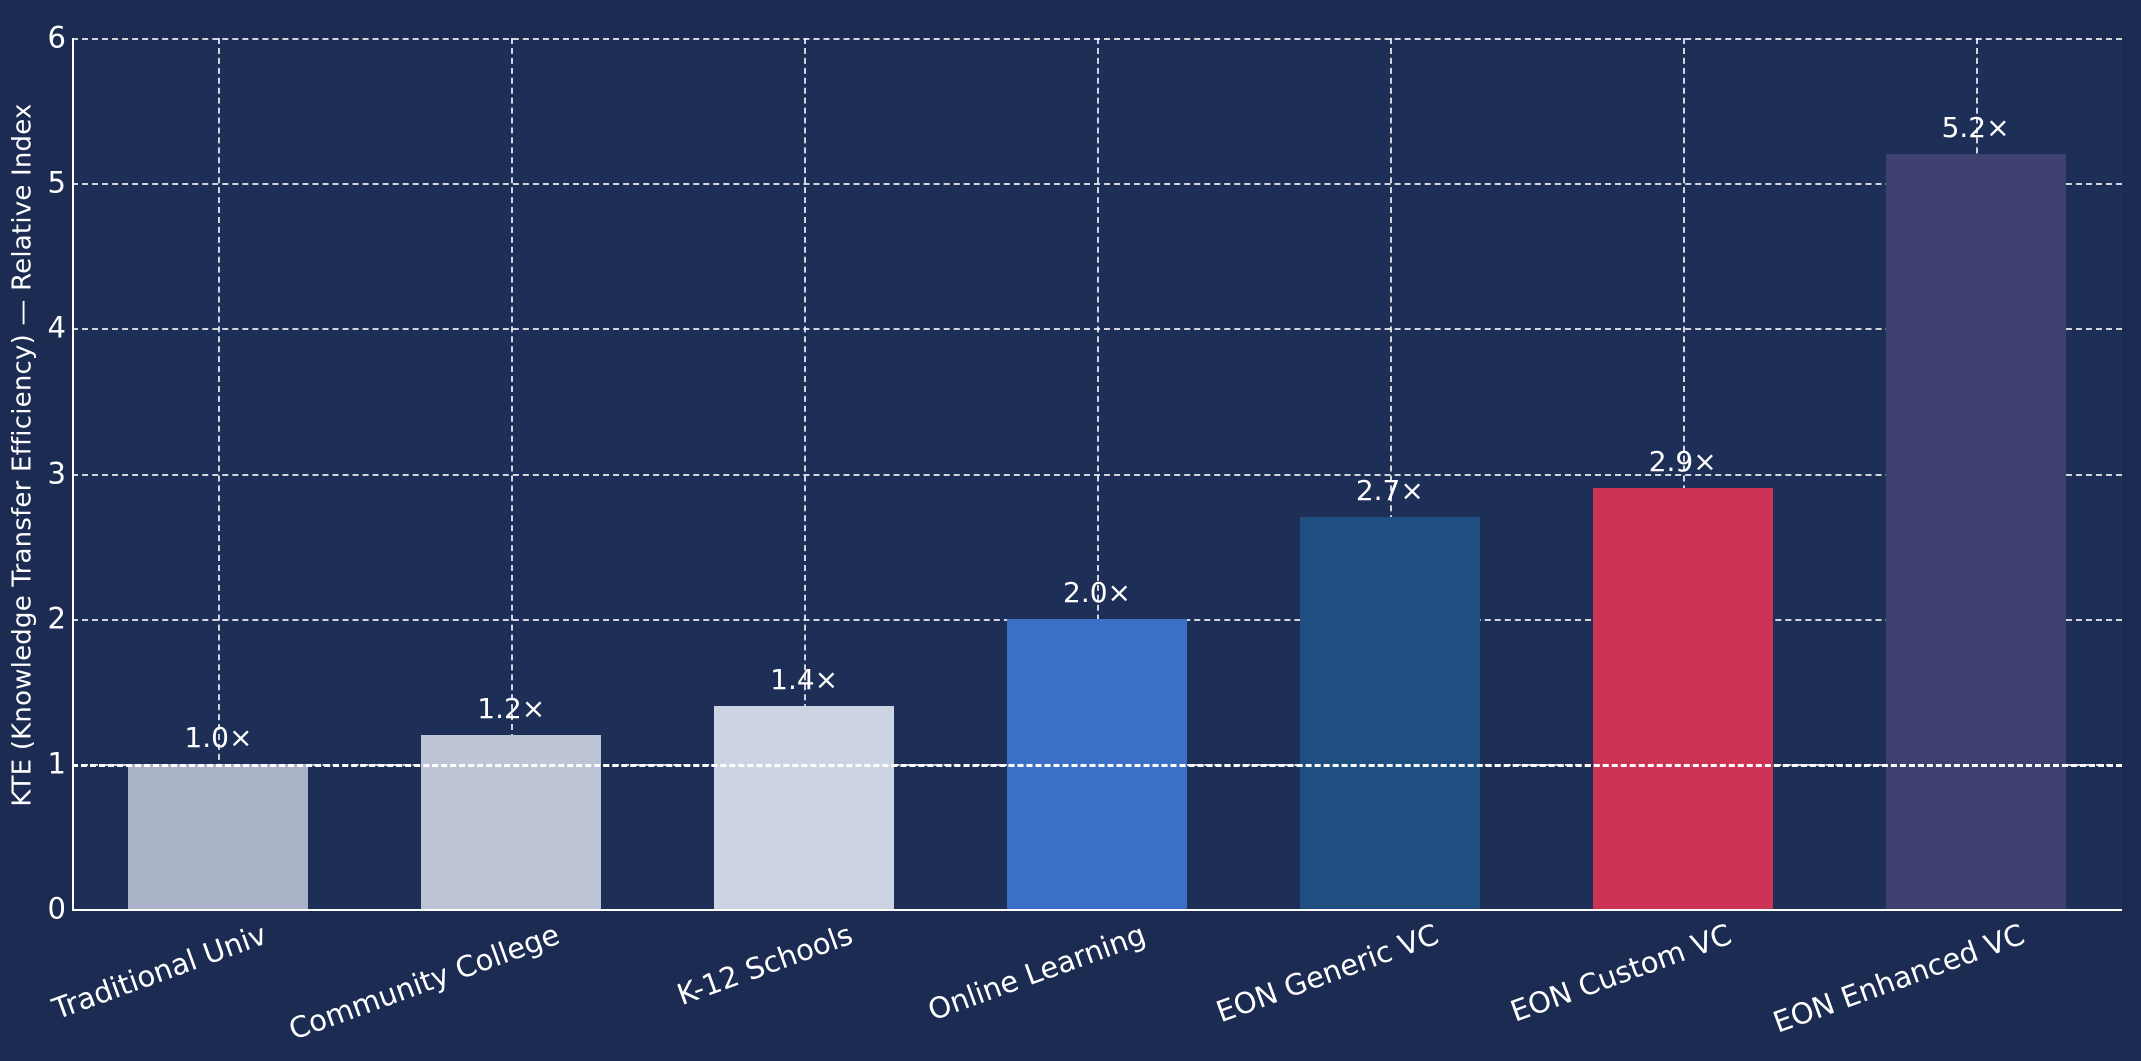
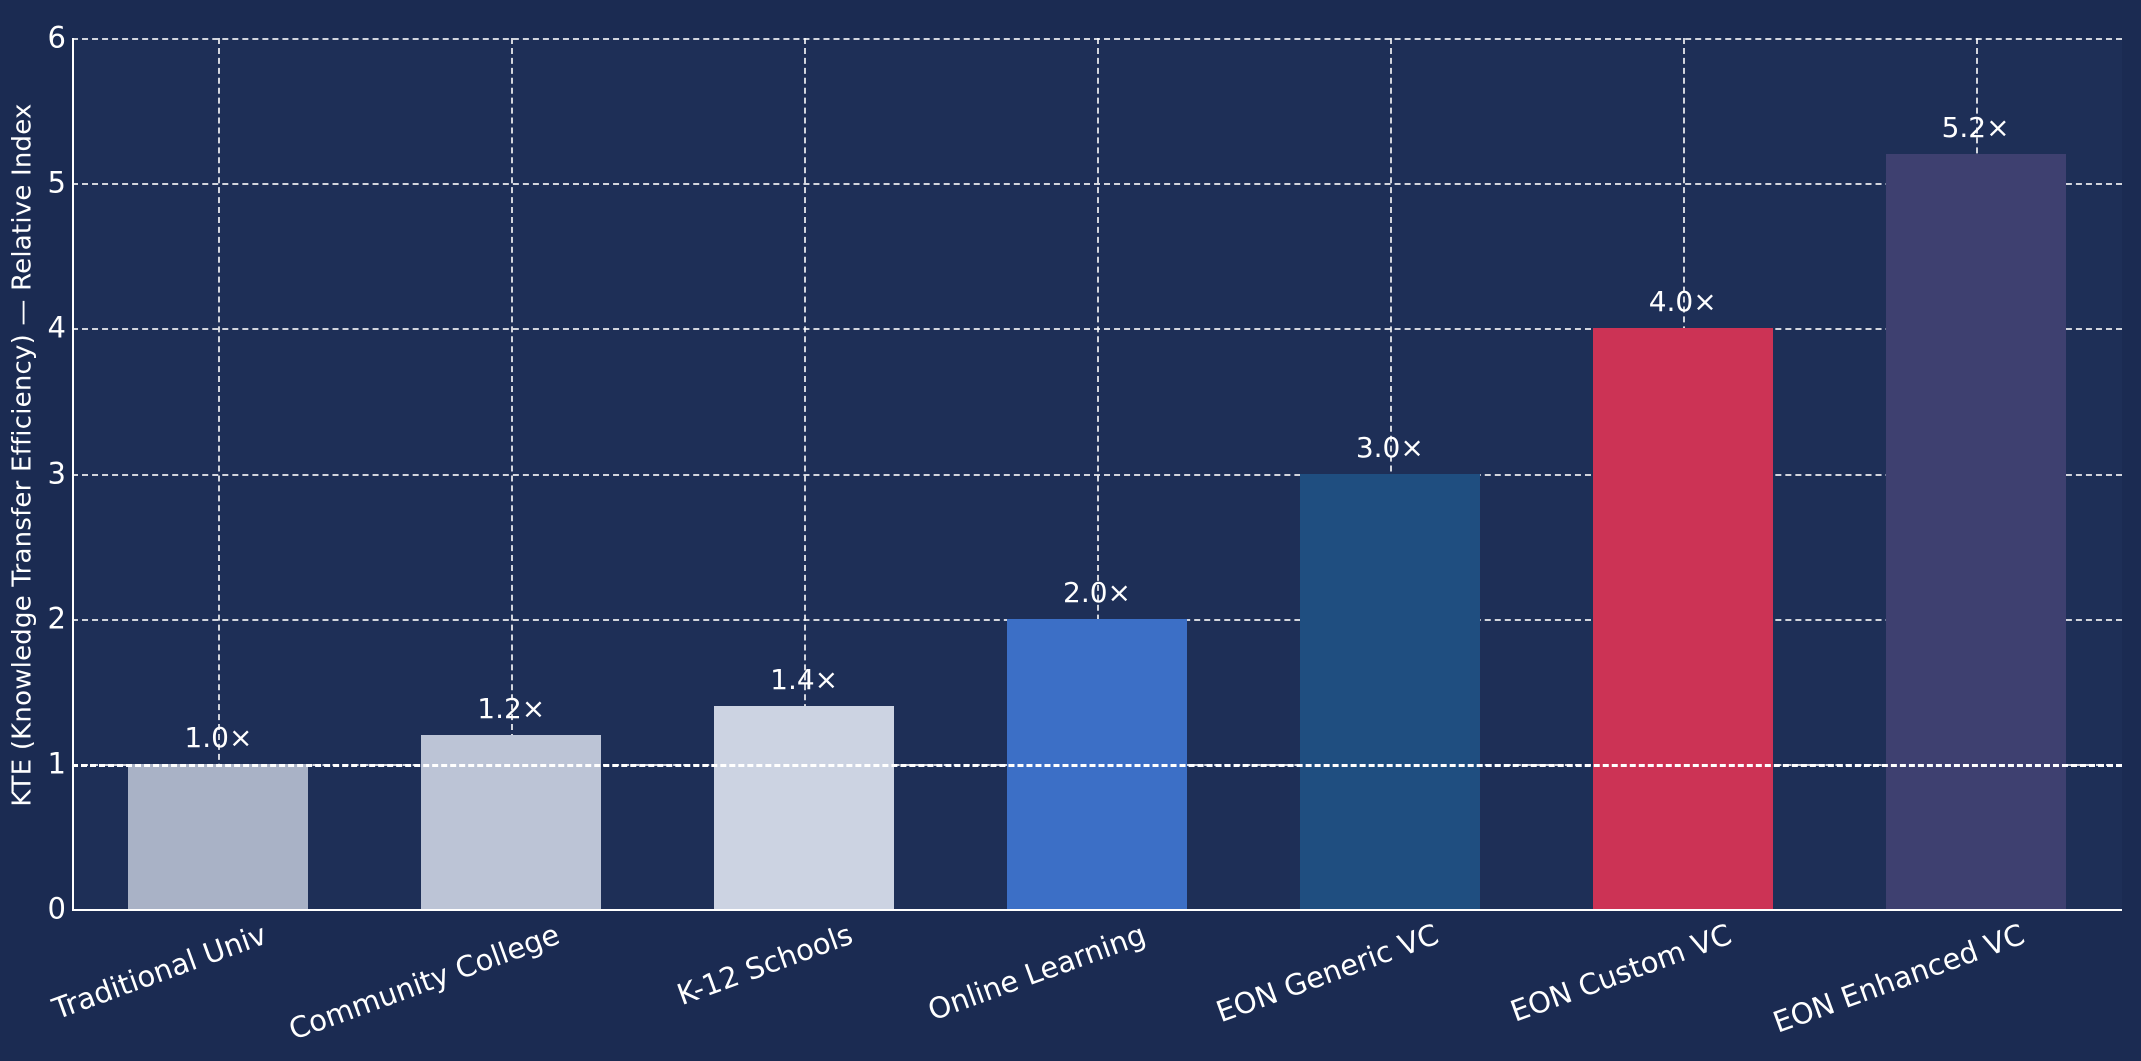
EON Generic VC: 2.7 -> 3.0
EON Custom VC: 2.9 -> 4.0
